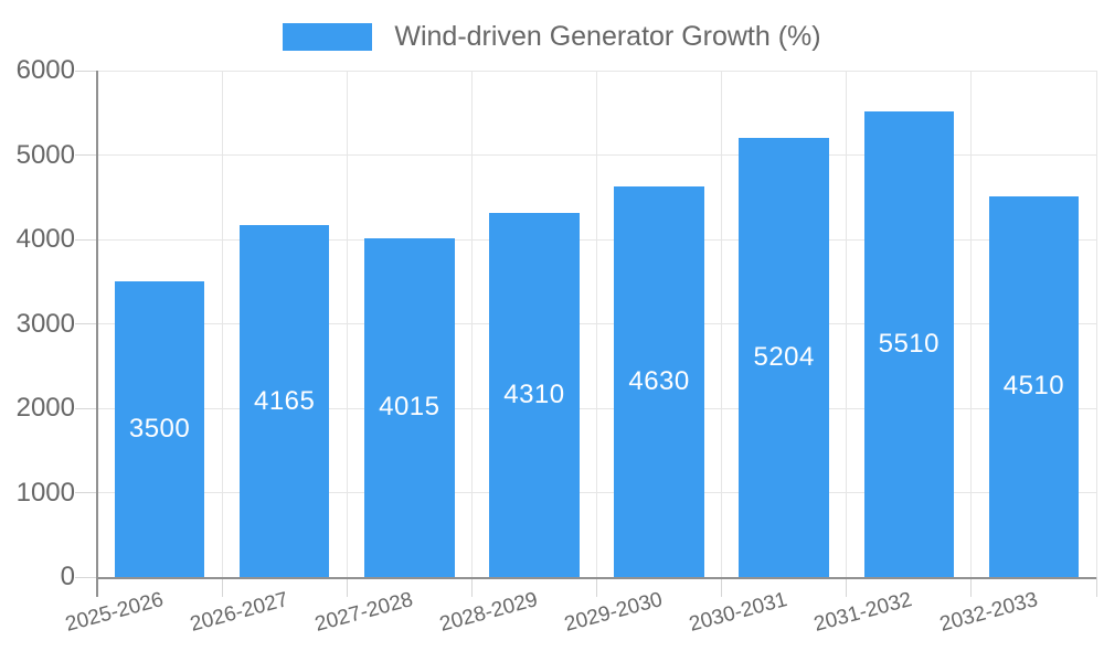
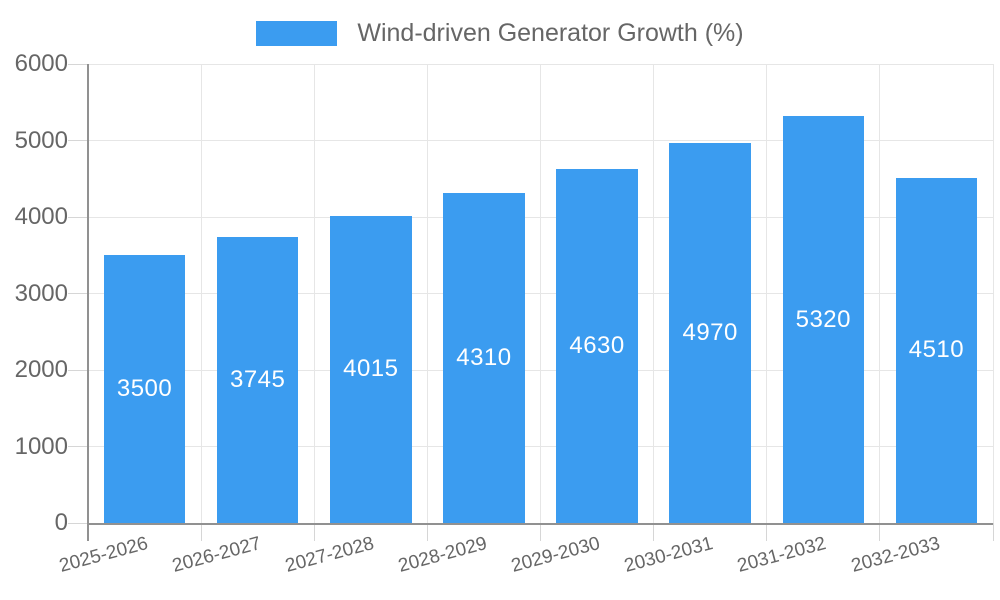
2026-2027: 4165 -> 3745
2030-2031: 5204 -> 4970
2031-2032: 5510 -> 5320
